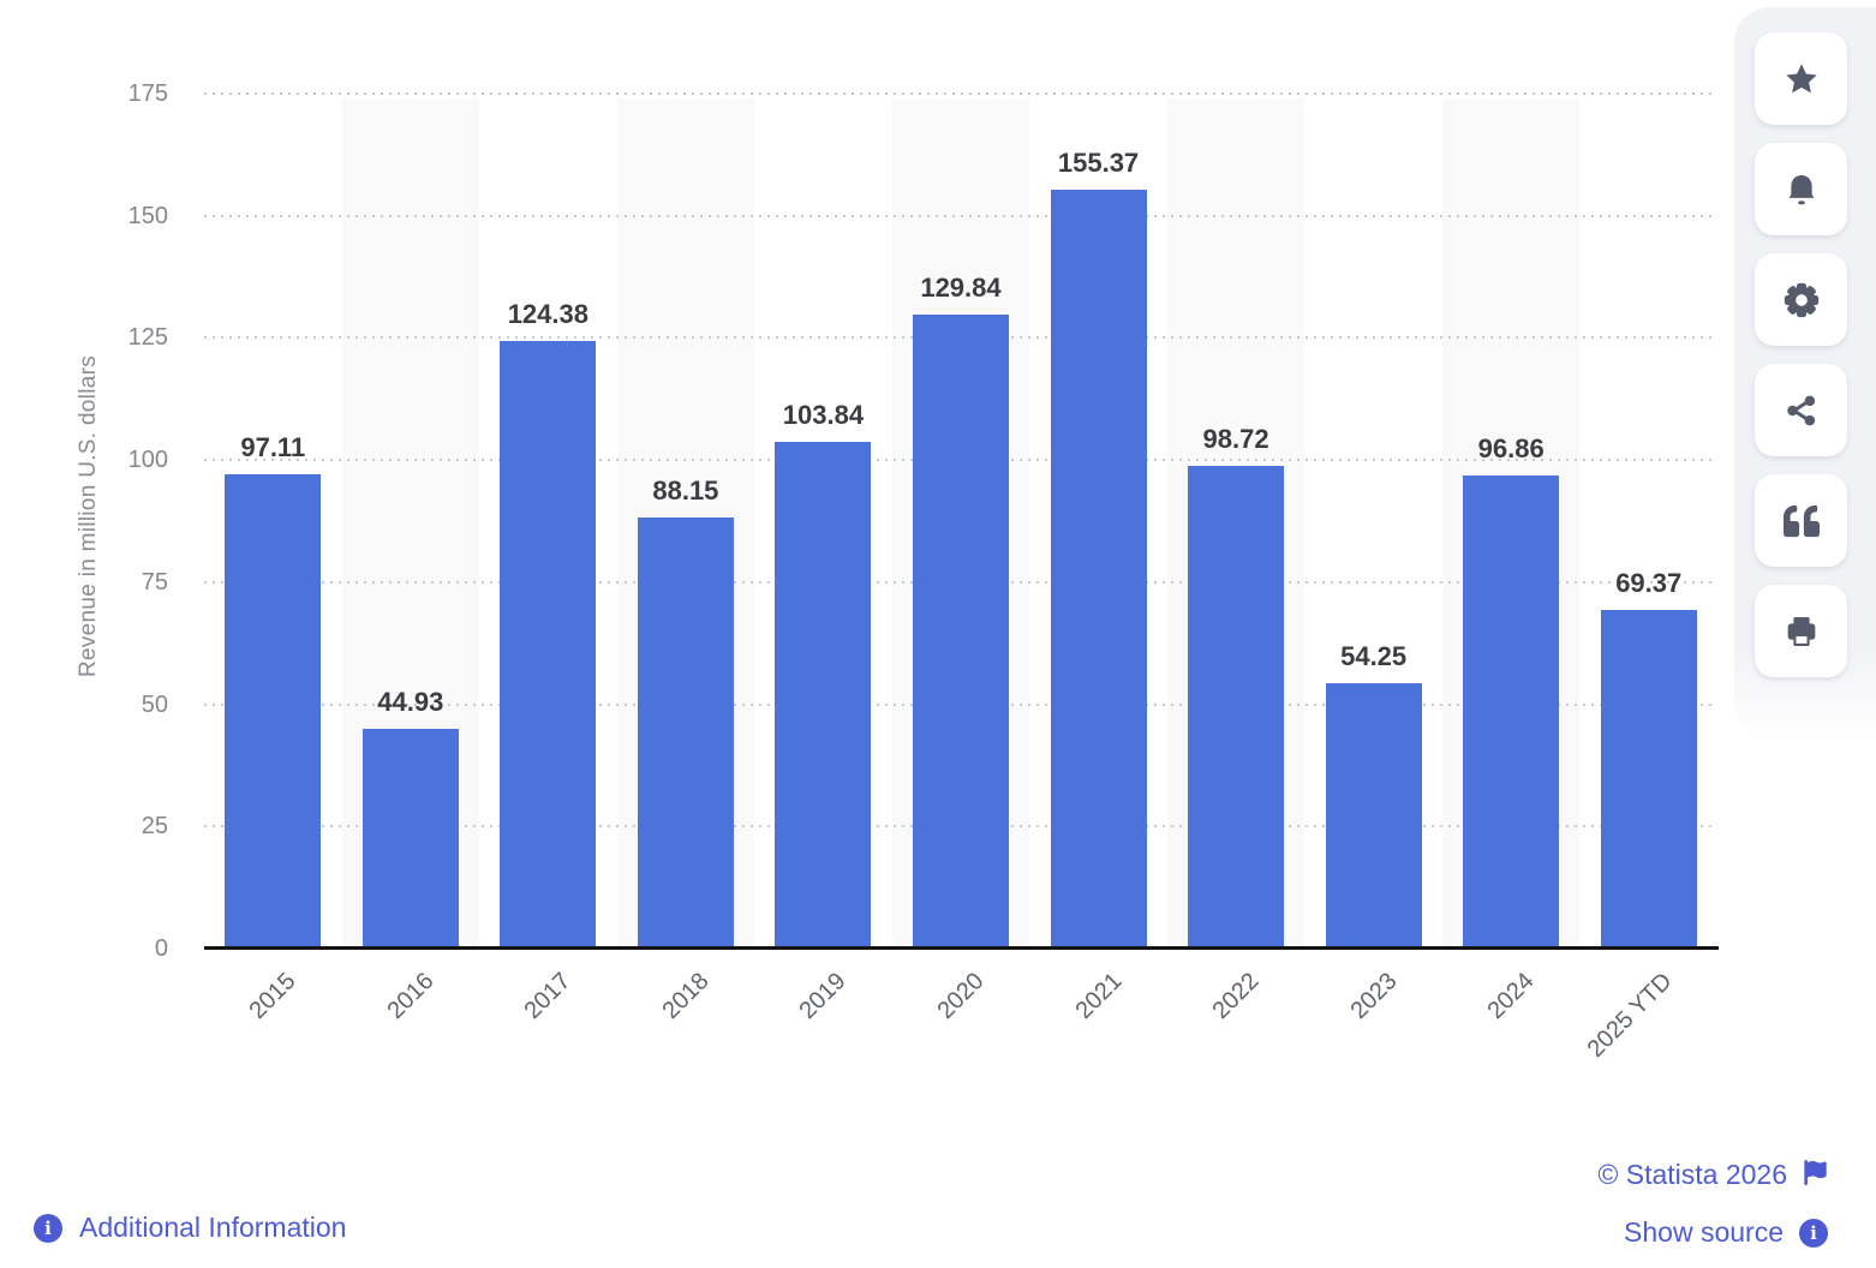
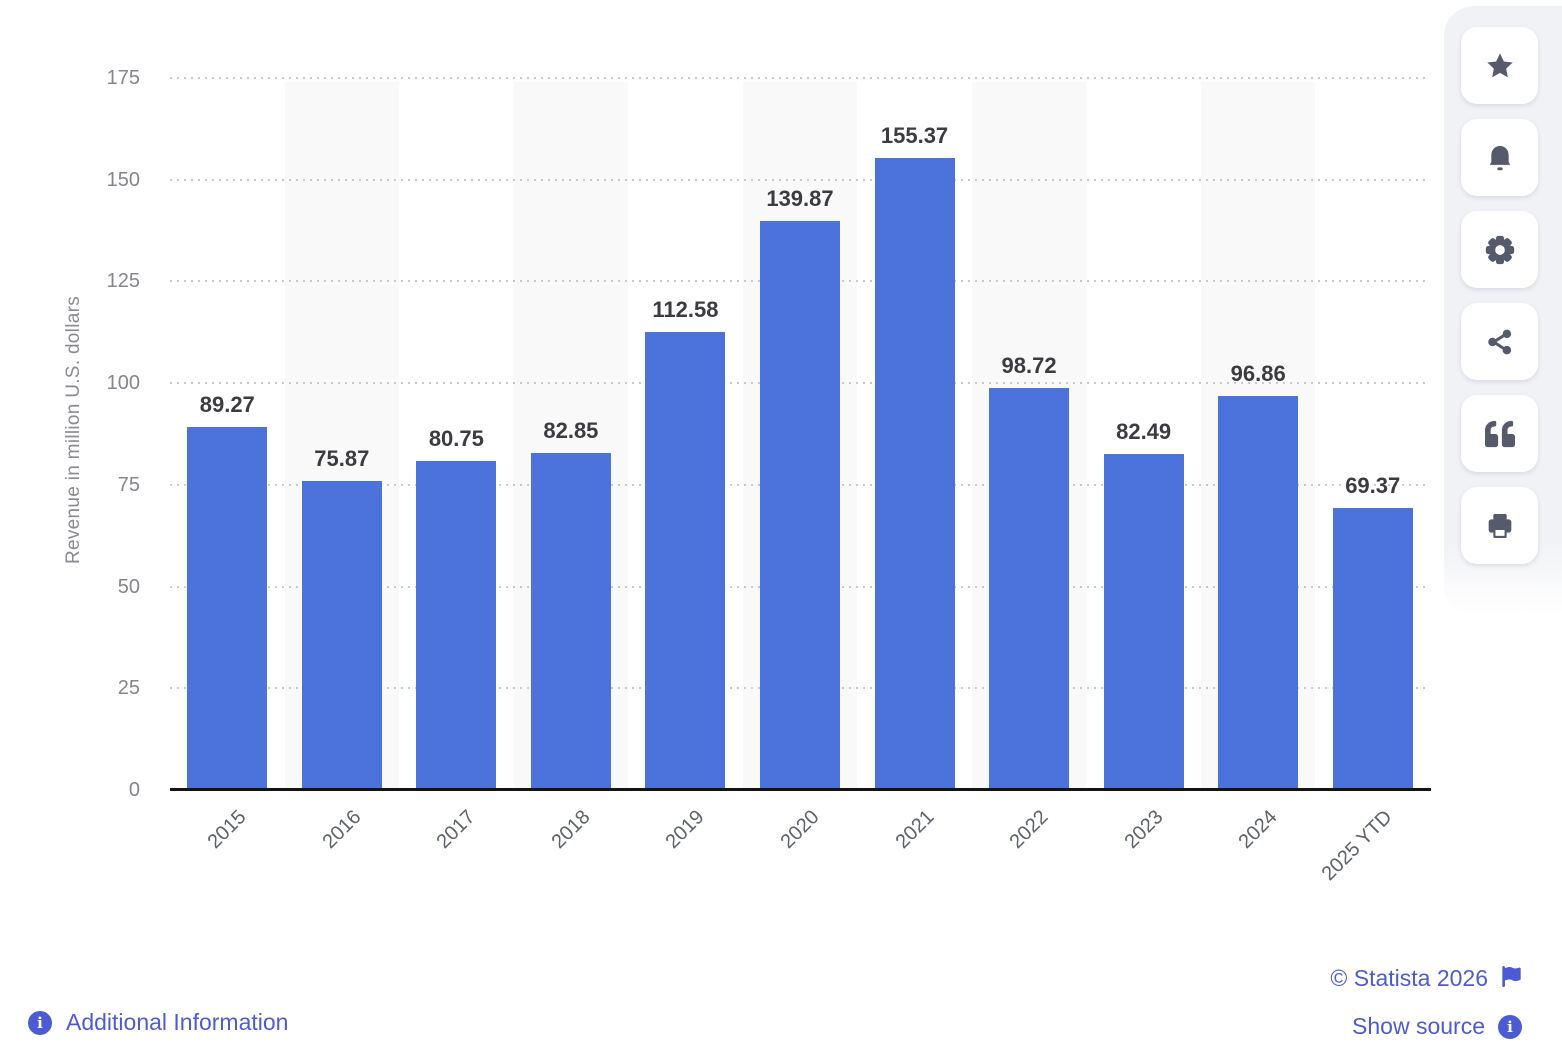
2015: 97.11 -> 89.27
2016: 44.93 -> 75.87
2017: 124.38 -> 80.75
2018: 88.15 -> 82.85
2019: 103.84 -> 112.58
2020: 129.84 -> 139.87
2023: 54.25 -> 82.49
